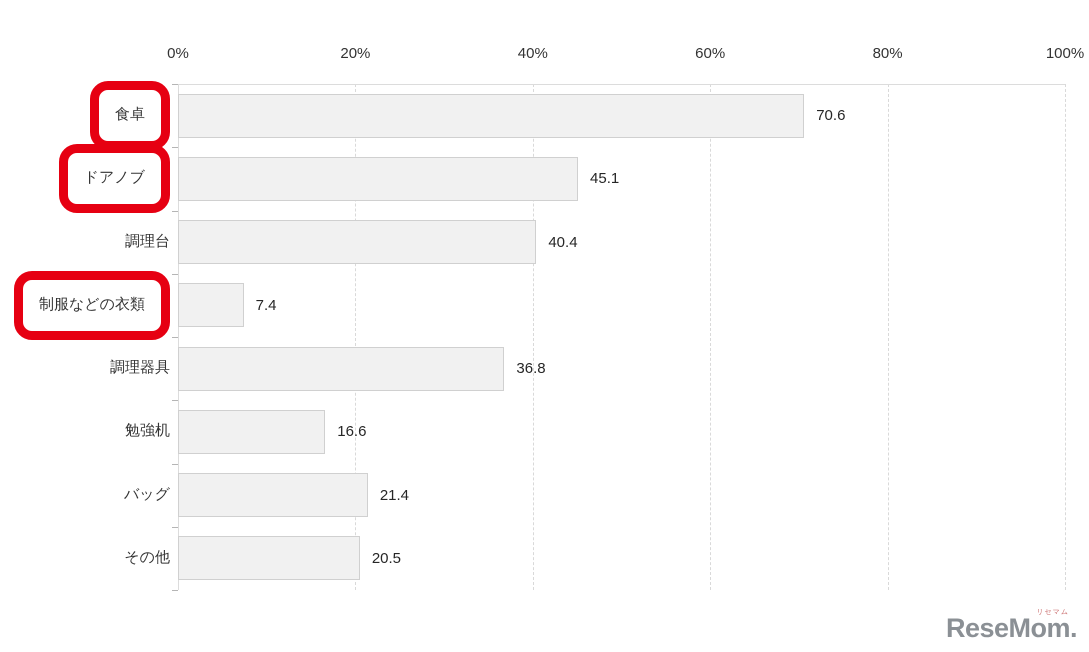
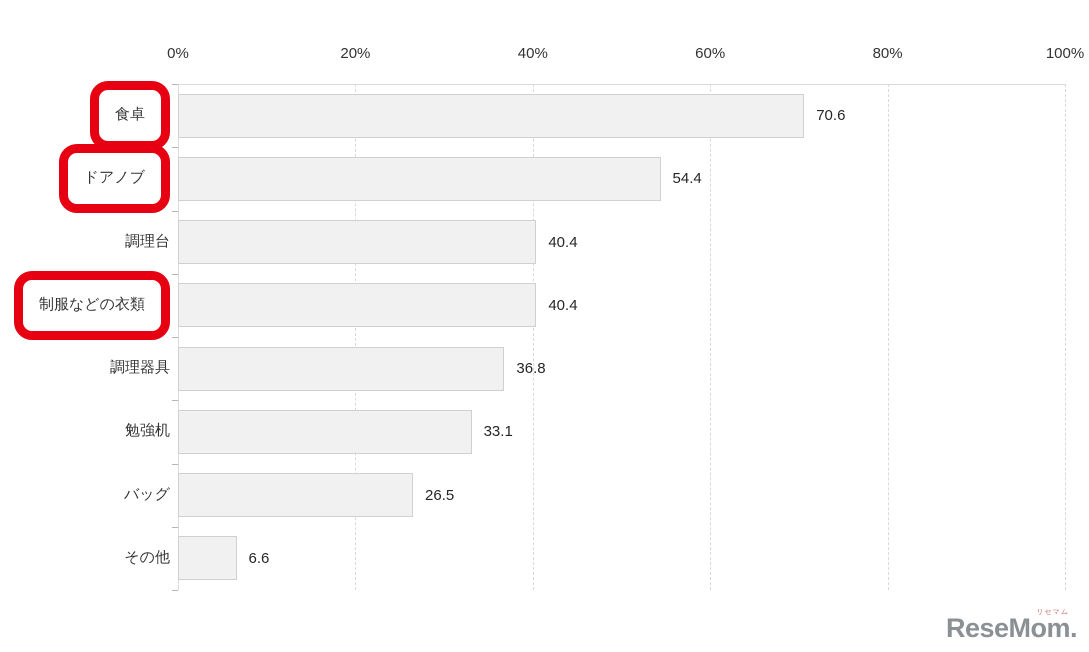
ドアノブ: 45.1 -> 54.4
制服などの衣類: 7.4 -> 40.4
勉強机: 16.6 -> 33.1
バッグ: 21.4 -> 26.5
その他: 20.5 -> 6.6
